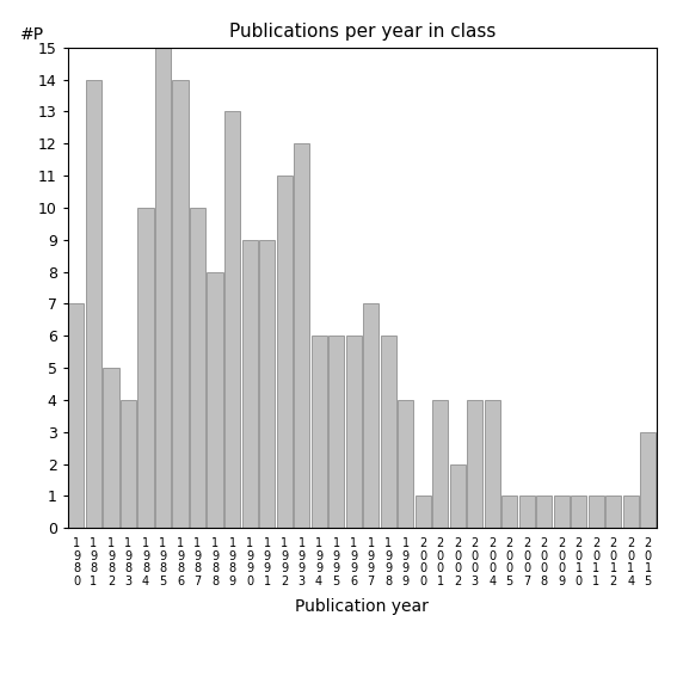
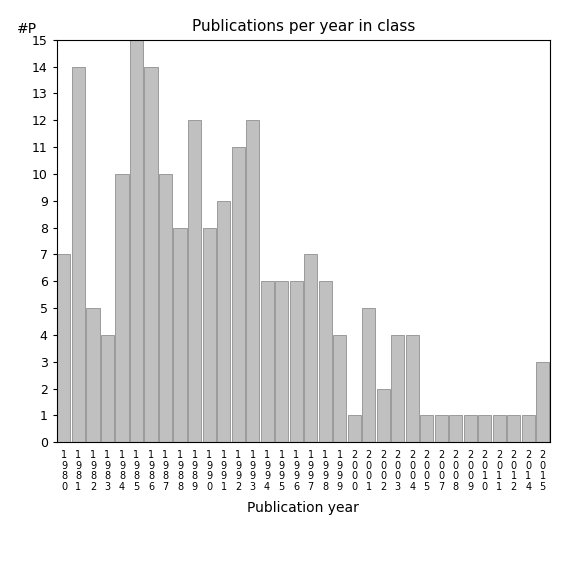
1 9 8 9: 13 -> 12
1 9 9 0: 9 -> 8
2 0 0 1: 4 -> 5
